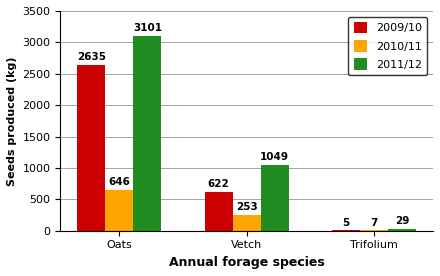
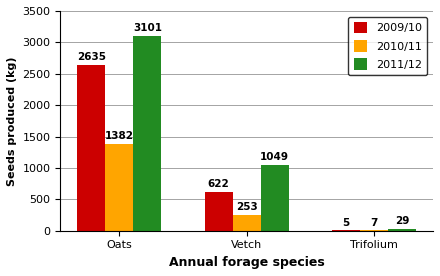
2010/11/Oats: 646 -> 1382
